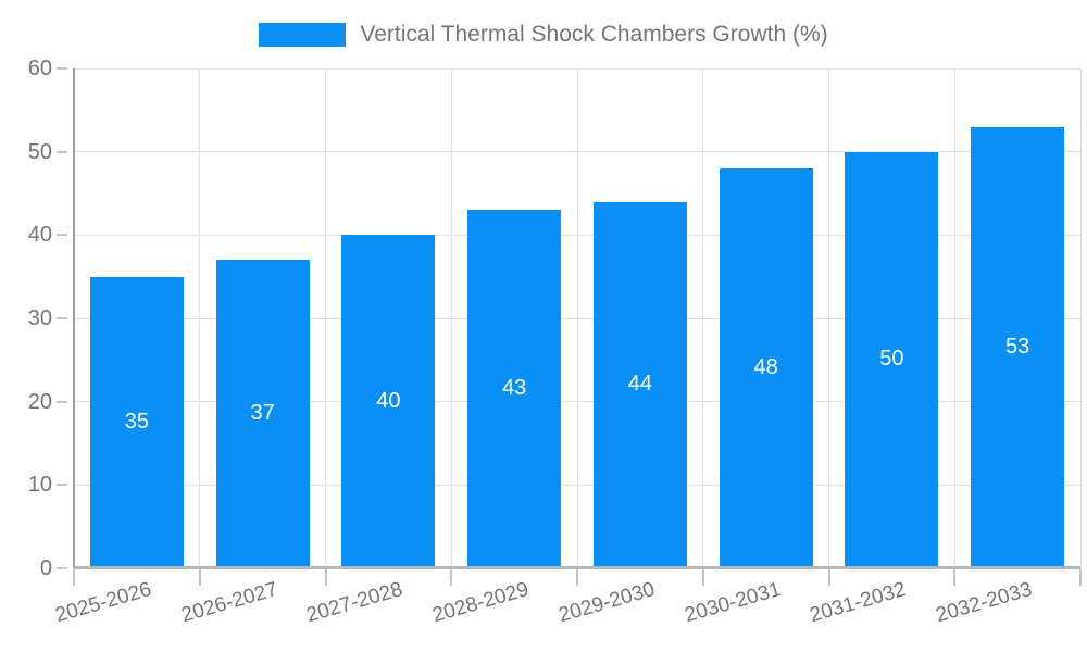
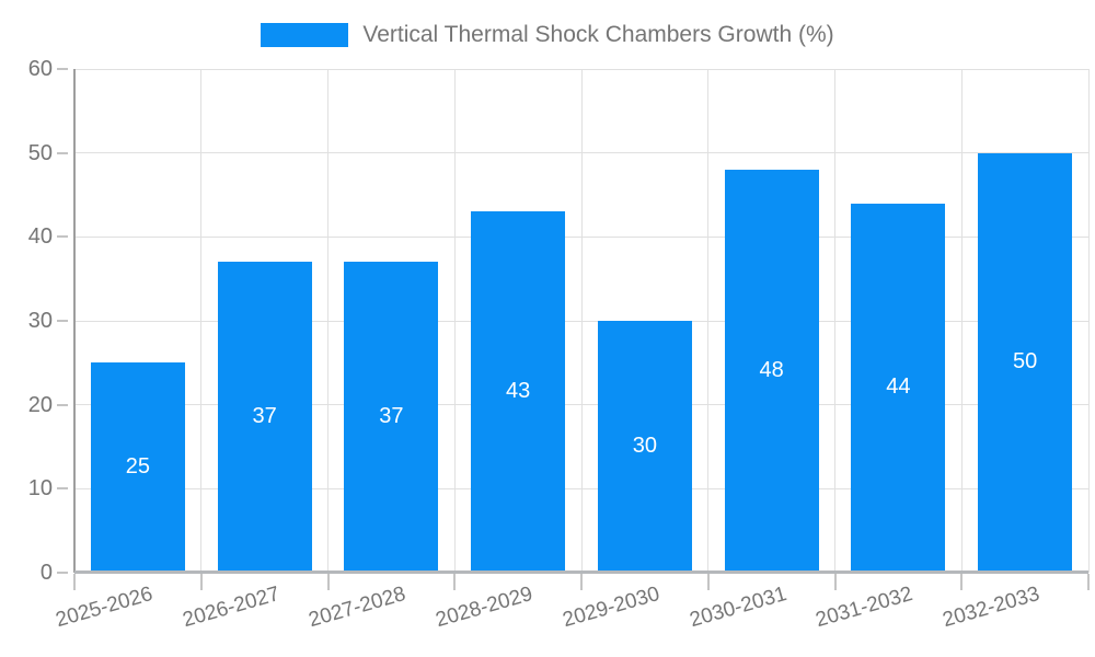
2025-2026: 35 -> 25
2027-2028: 40 -> 37
2029-2030: 44 -> 30
2031-2032: 50 -> 44
2032-2033: 53 -> 50
